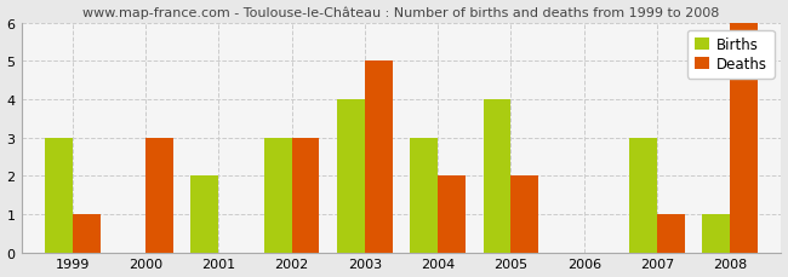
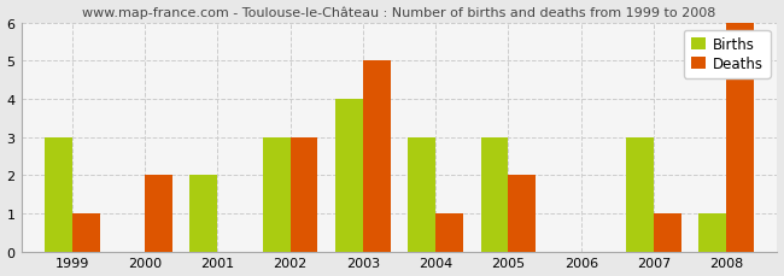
Deaths/2000: 3 -> 2
Deaths/2004: 2 -> 1
Births/2005: 4 -> 3
